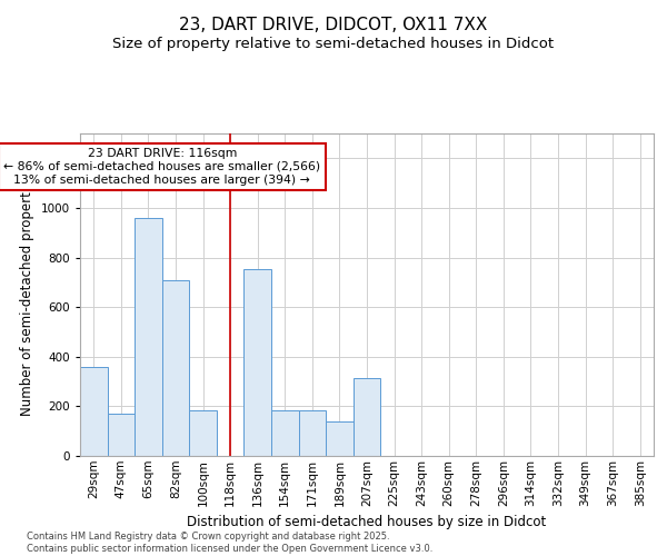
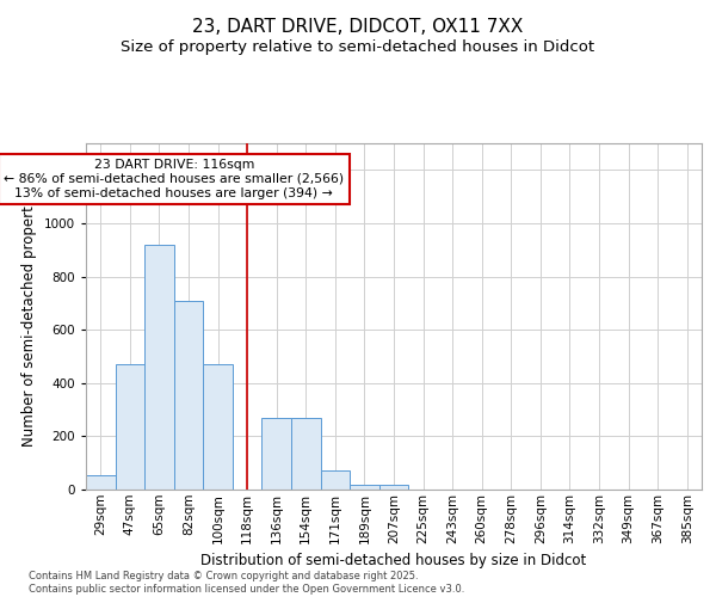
29sqm: 360 -> 55
47sqm: 170 -> 470
65sqm: 960 -> 920
100sqm: 185 -> 470
136sqm: 755 -> 270
154sqm: 185 -> 270
171sqm: 185 -> 70
189sqm: 140 -> 20
207sqm: 315 -> 20
